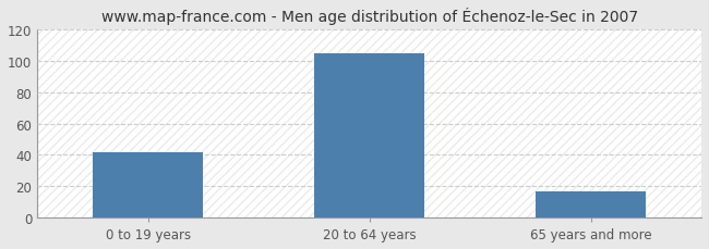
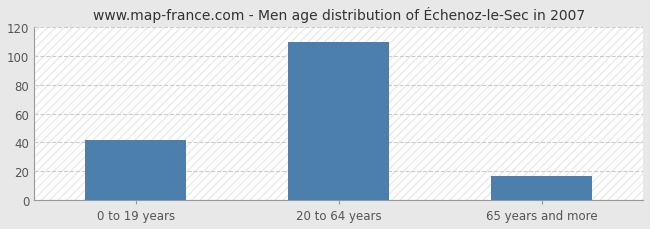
20 to 64 years: 105 -> 110
